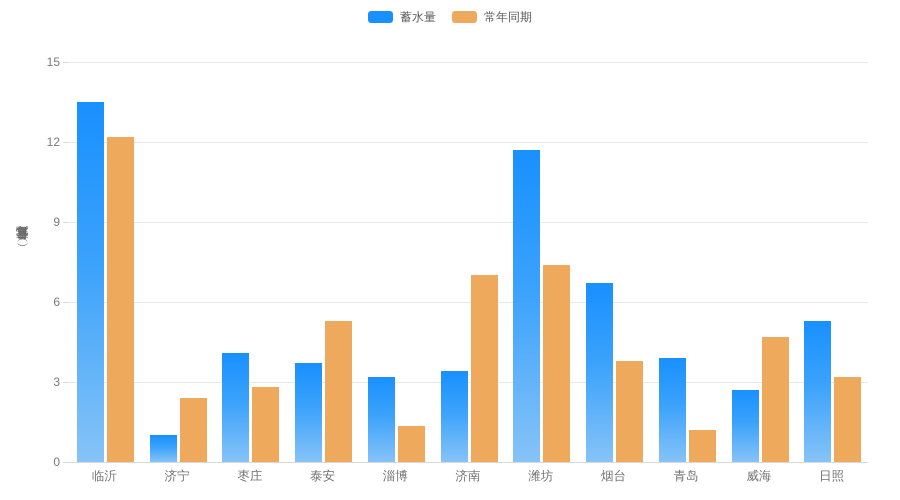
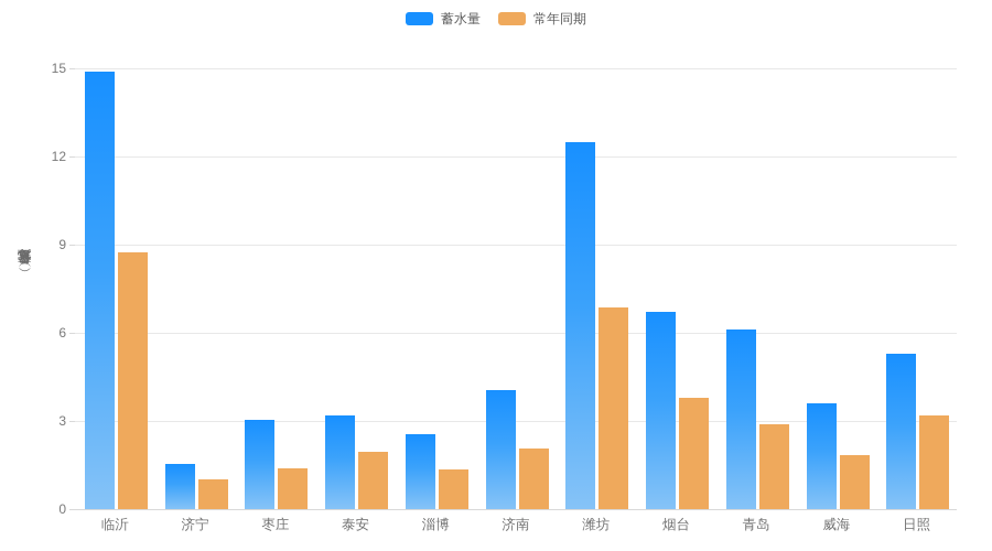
蓄水量/临沂: 13.5 -> 14.9
常年同期/临沂: 12.2 -> 8.8
蓄水量/济宁: 1.0 -> 1.6
常年同期/济宁: 2.4 -> 1.0
蓄水量/枣庄: 4.1 -> 3.0
常年同期/枣庄: 2.8 -> 1.4
蓄水量/泰安: 3.7 -> 3.2
常年同期/泰安: 5.3 -> 1.9
蓄水量/淄博: 3.2 -> 2.5
蓄水量/济南: 3.4 -> 4.0
常年同期/济南: 7.0 -> 2.0
蓄水量/潍坊: 11.7 -> 12.5
常年同期/潍坊: 7.4 -> 6.8
蓄水量/青岛: 3.9 -> 6.1
常年同期/青岛: 1.2 -> 2.9
蓄水量/威海: 2.7 -> 3.6
常年同期/威海: 4.7 -> 1.9
